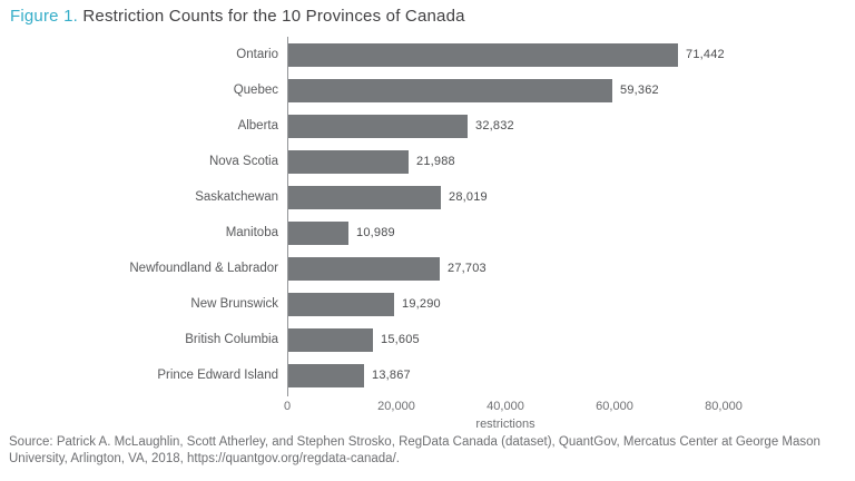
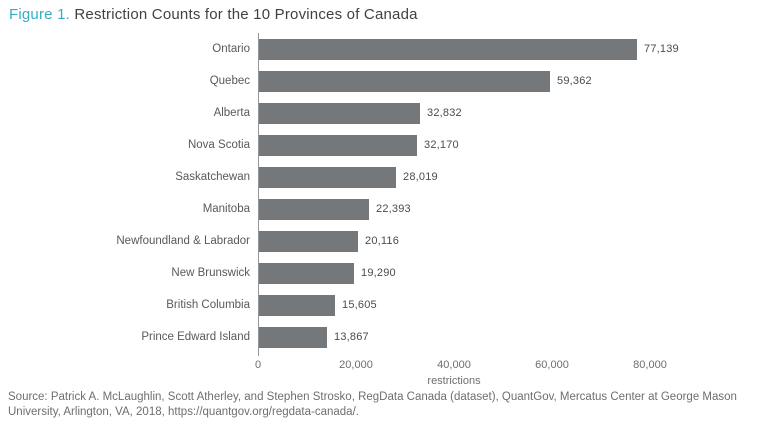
Ontario: 71,442 -> 77,139
Nova Scotia: 21,988 -> 32,170
Manitoba: 10,989 -> 22,393
Newfoundland & Labrador: 27,703 -> 20,116
